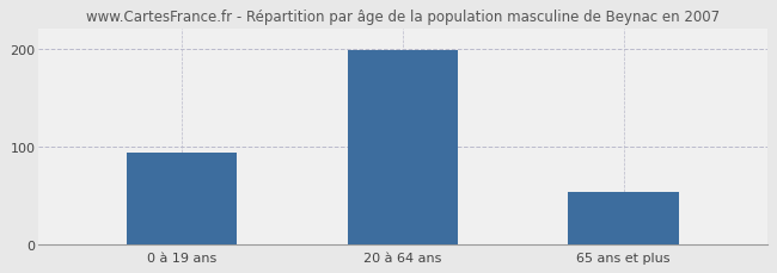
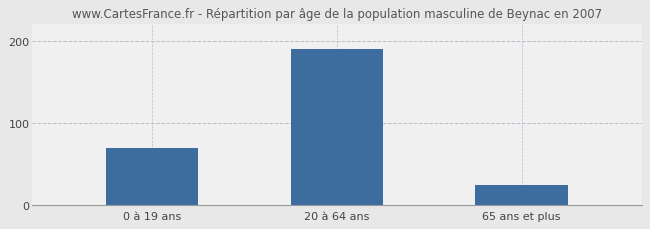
0 à 19 ans: 94 -> 70
20 à 64 ans: 198 -> 190
65 ans et plus: 54 -> 25
